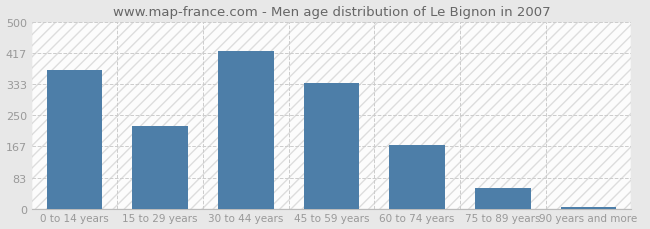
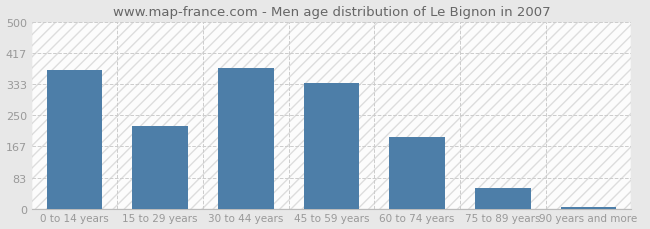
30 to 44 years: 420 -> 375
60 to 74 years: 170 -> 190
